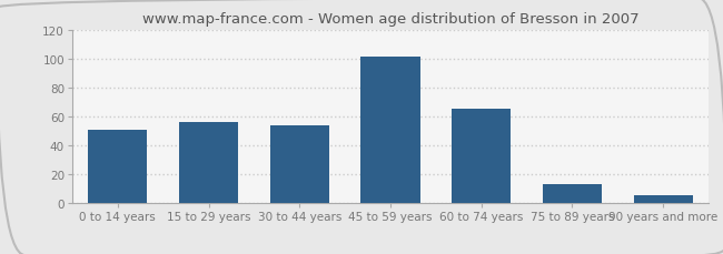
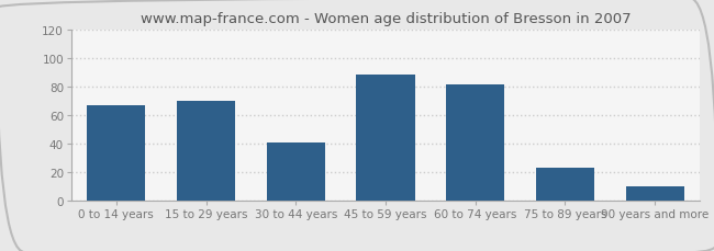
0 to 14 years: 51 -> 67
15 to 29 years: 56 -> 70
30 to 44 years: 54 -> 41
45 to 59 years: 101 -> 88
60 to 74 years: 65 -> 81
75 to 89 years: 13 -> 23
90 years and more: 5 -> 10
